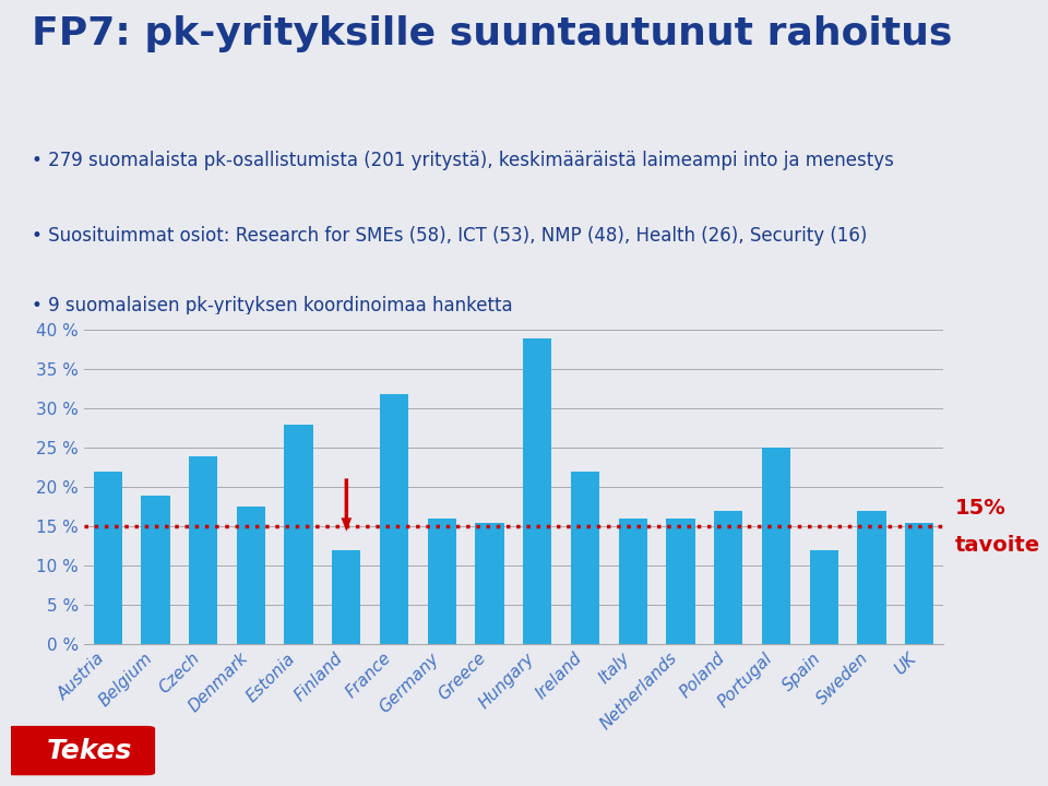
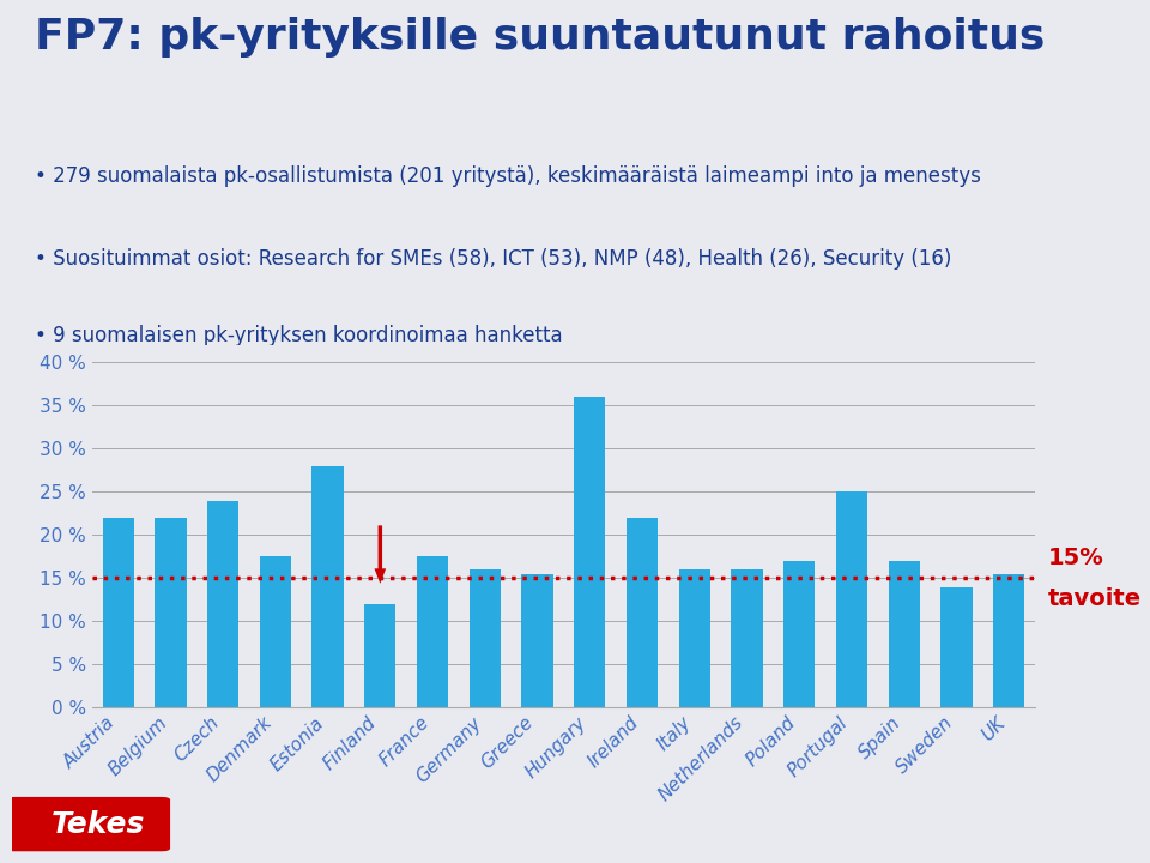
Belgium: 19.0 % -> 22.0 %
France: 31.8 % -> 17.5 %
Hungary: 39.0 % -> 36.0 %
Spain: 12.0 % -> 17.0 %
Sweden: 17.0 % -> 14.0 %
